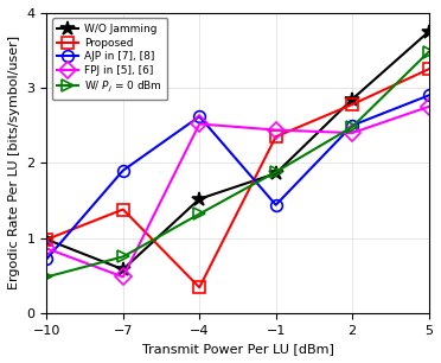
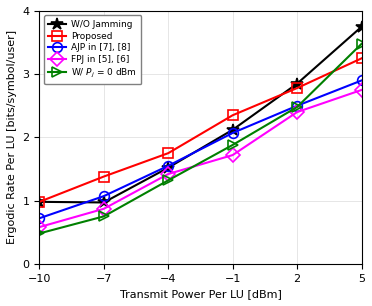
FPJ in [5], [6]/−10: 0.86 -> 0.58
W/O Jamming/−7: 0.58 -> 0.97
AJP in [7], [8]/−7: 1.90 -> 1.07
FPJ in [5], [6]/−7: 0.48 -> 0.87
Proposed/−4: 0.34 -> 1.75
AJP in [7], [8]/−4: 2.62 -> 1.55
FPJ in [5], [6]/−4: 2.52 -> 1.42
W/O Jamming/−1: 1.86 -> 2.12
AJP in [7], [8]/−1: 1.44 -> 2.07
FPJ in [5], [6]/−1: 2.44 -> 1.72
